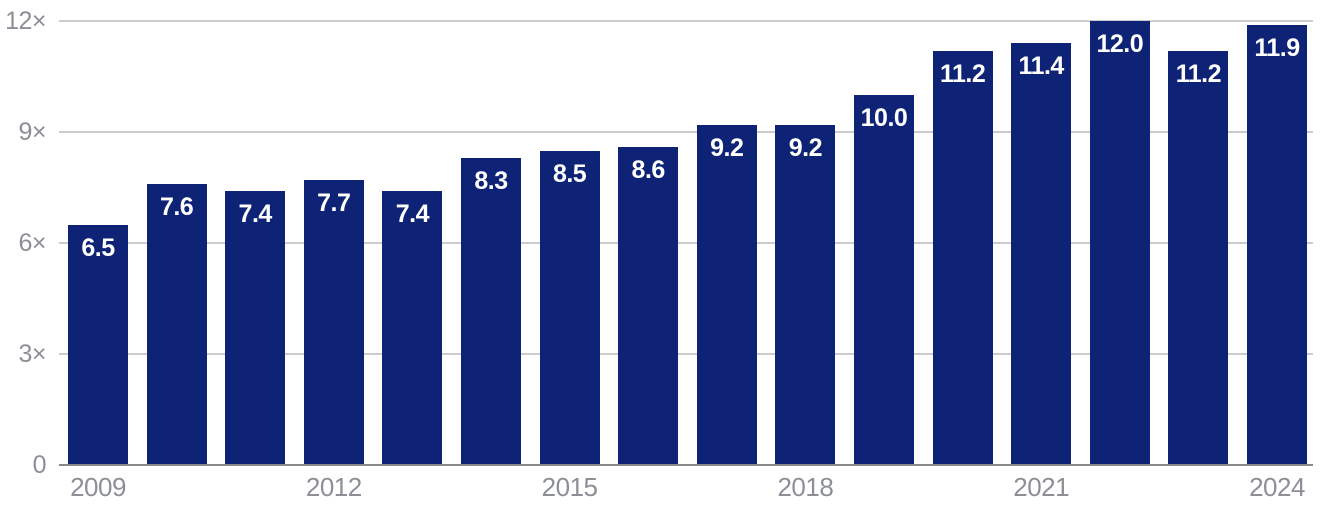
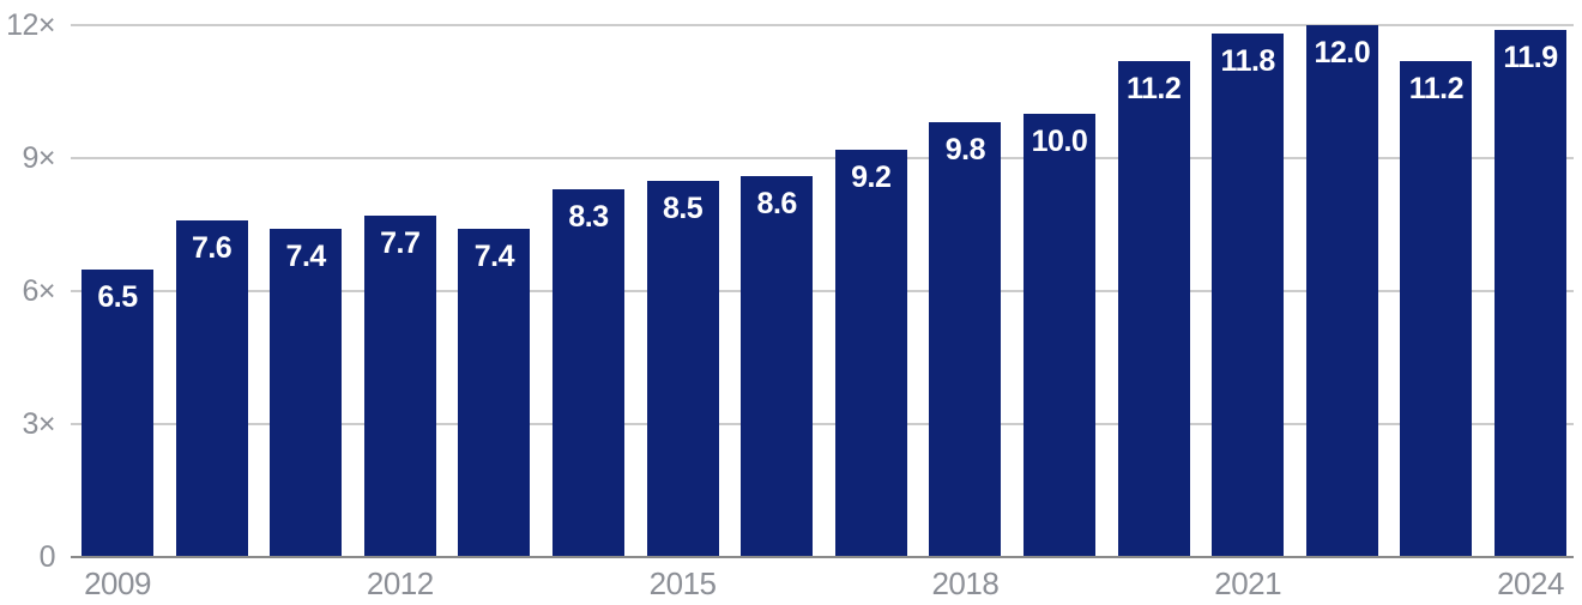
2018: 9.2 -> 9.8
2021: 11.4 -> 11.8
